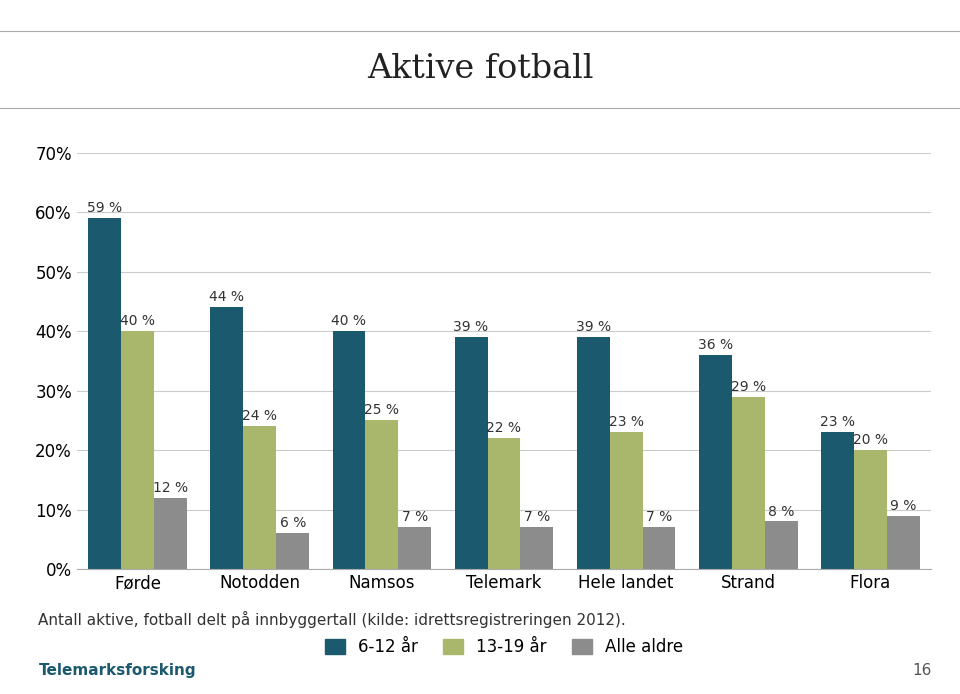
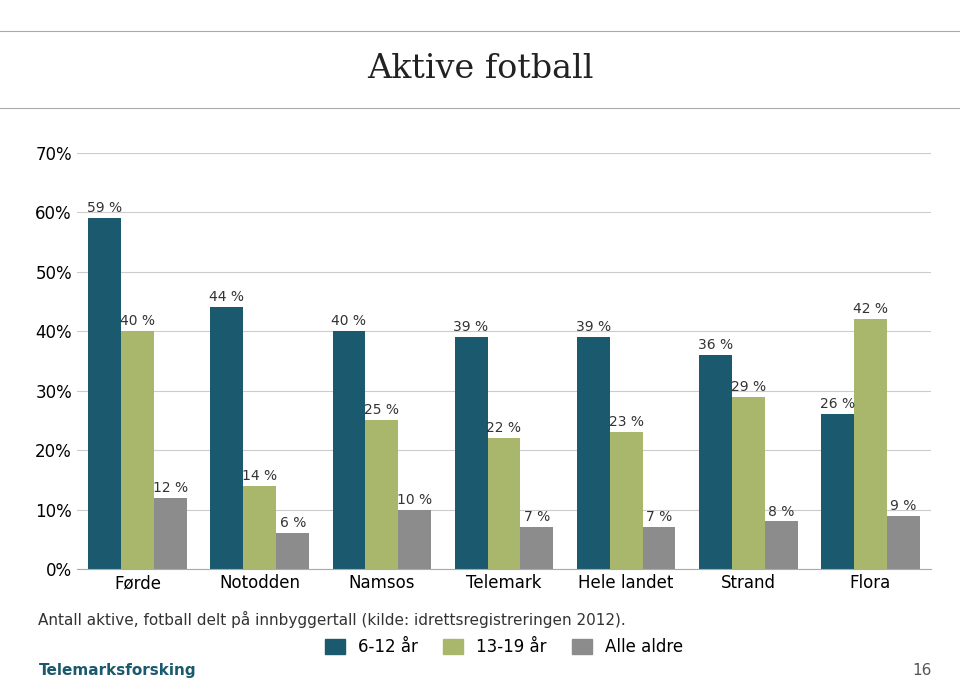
13-19 år/Notodden: 24 -> 14
Alle aldre/Namsos: 7 -> 10
6-12 år/Flora: 23 -> 26
13-19 år/Flora: 20 -> 42
